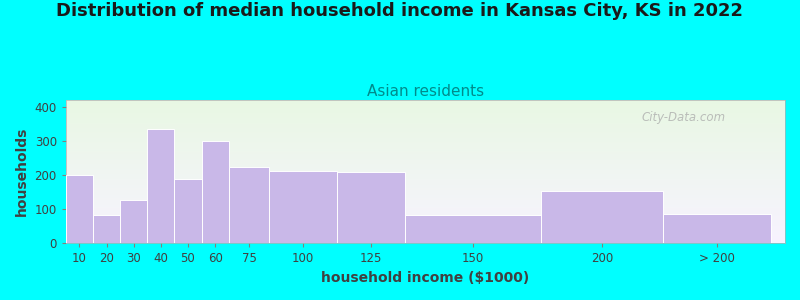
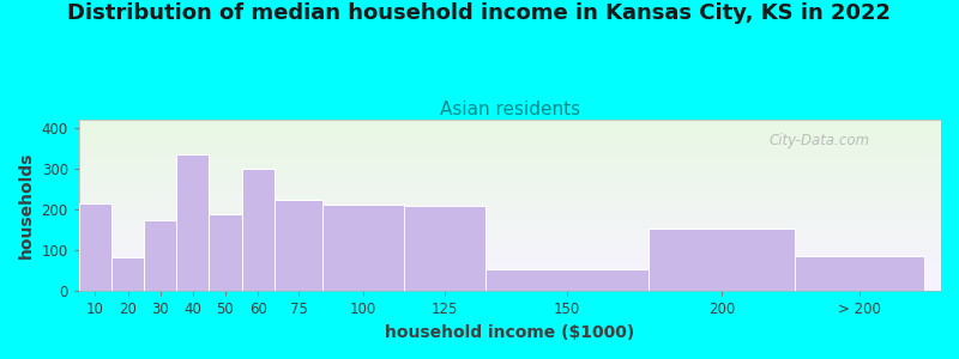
10: 200 -> 215
30: 127 -> 175
150: 82 -> 55
